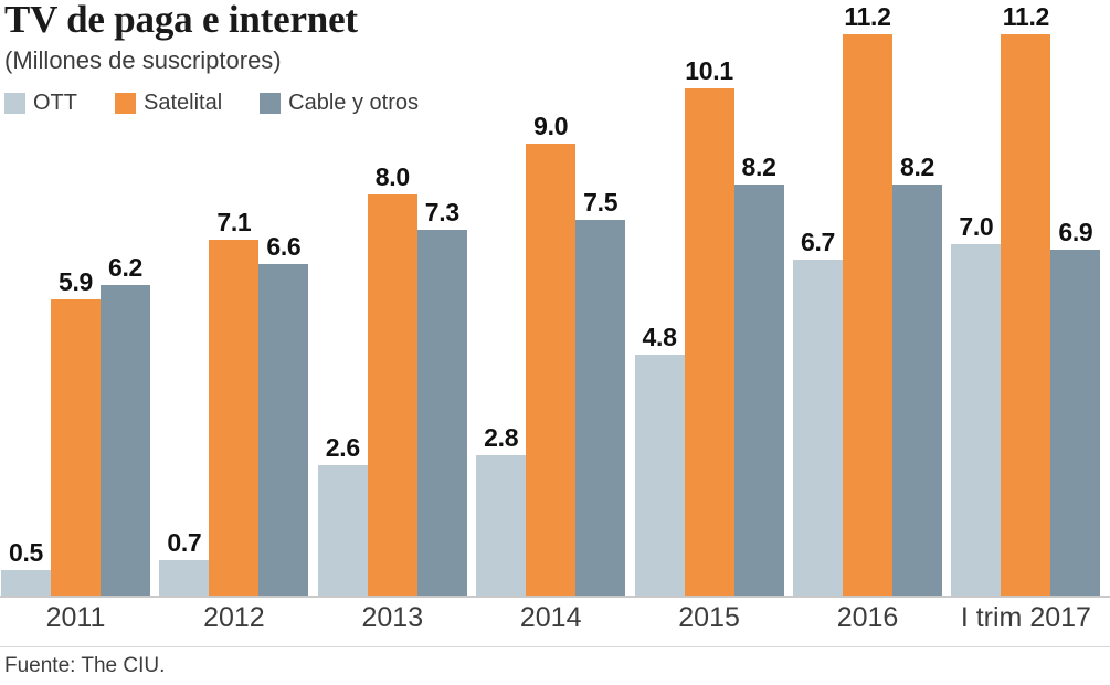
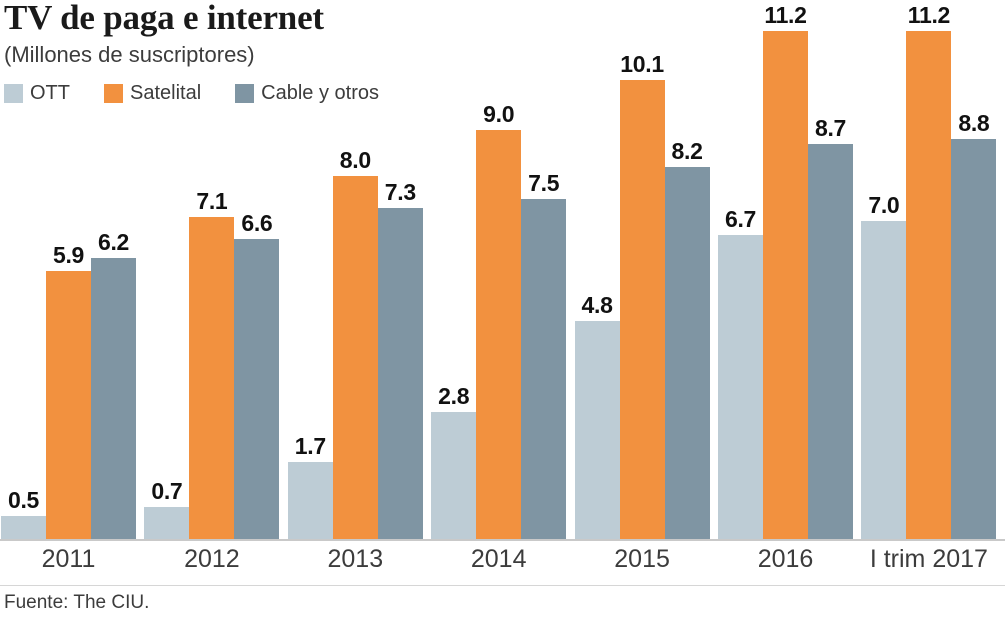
OTT/2013: 2.6 -> 1.7
Cable y otros/2016: 8.2 -> 8.7
Cable y otros/I trim 2017: 6.9 -> 8.8
